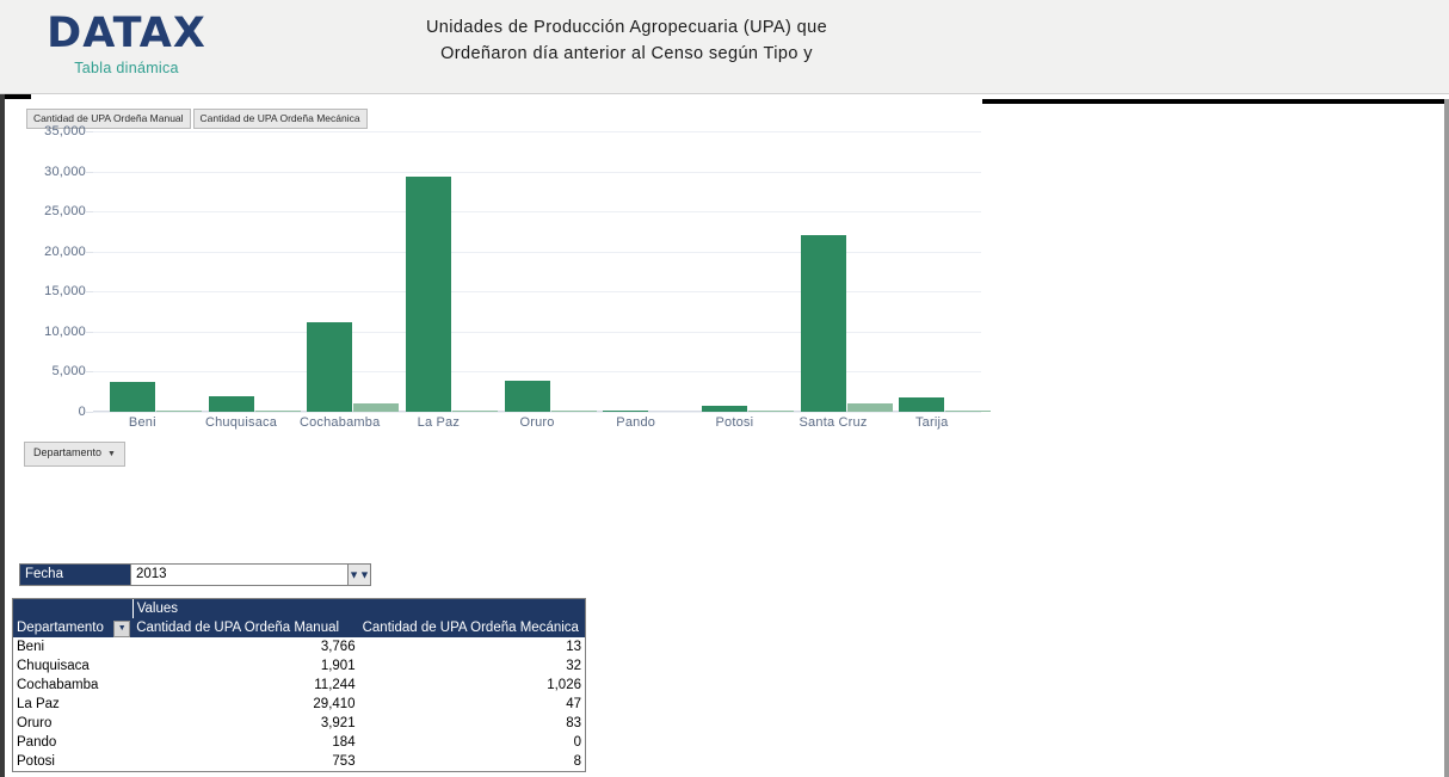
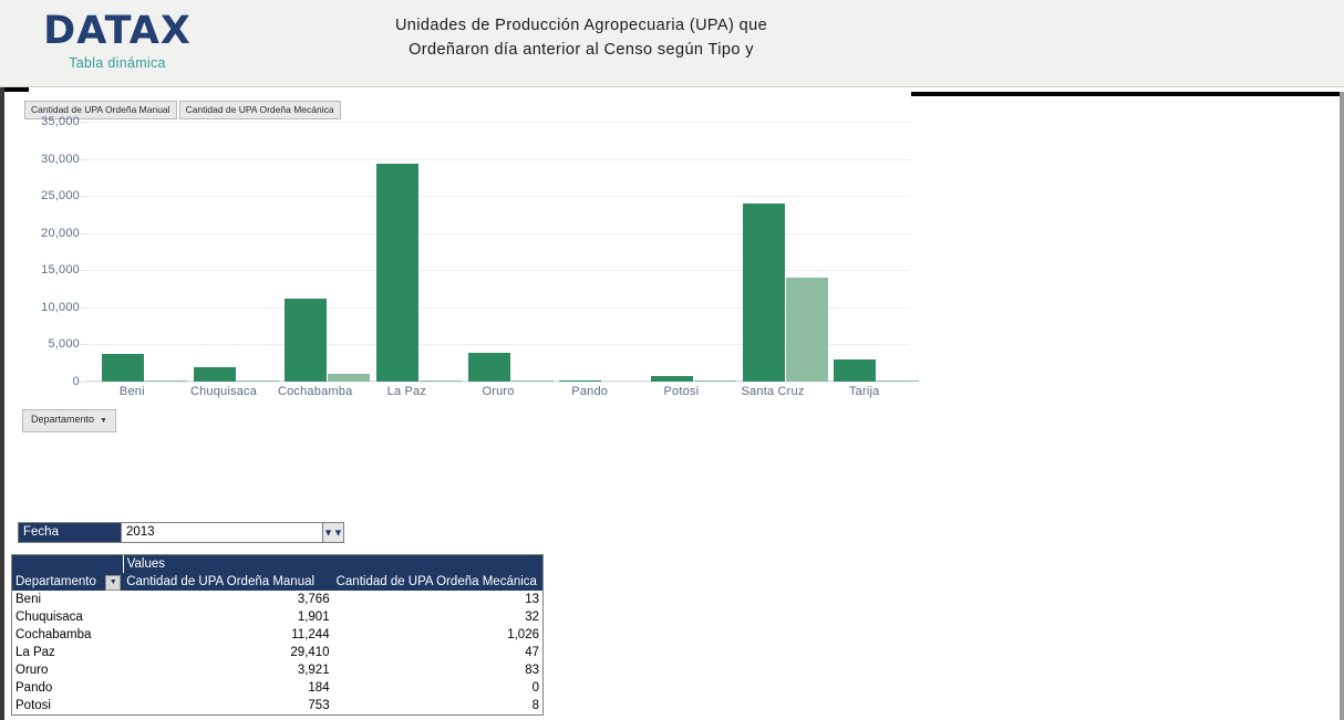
Cantidad de UPA Ordeña Manual/Santa Cruz: 22000 -> 24000
Cantidad de UPA Ordeña Mecánica/Santa Cruz: 1000 -> 14000
Cantidad de UPA Ordeña Manual/Tarija: 2000 -> 3000
